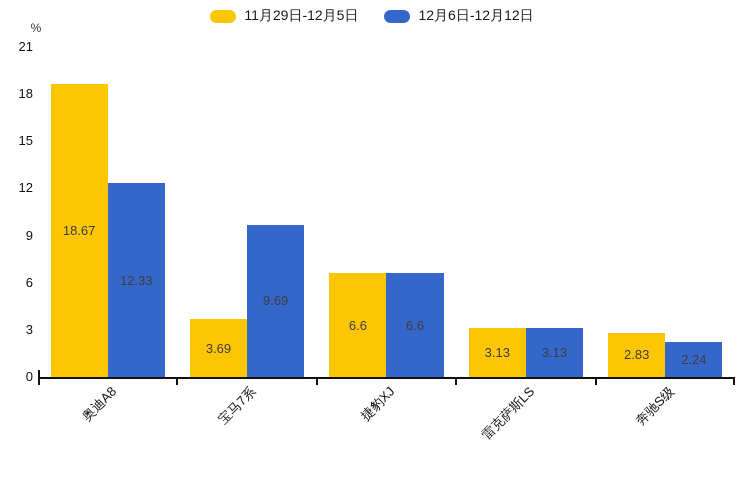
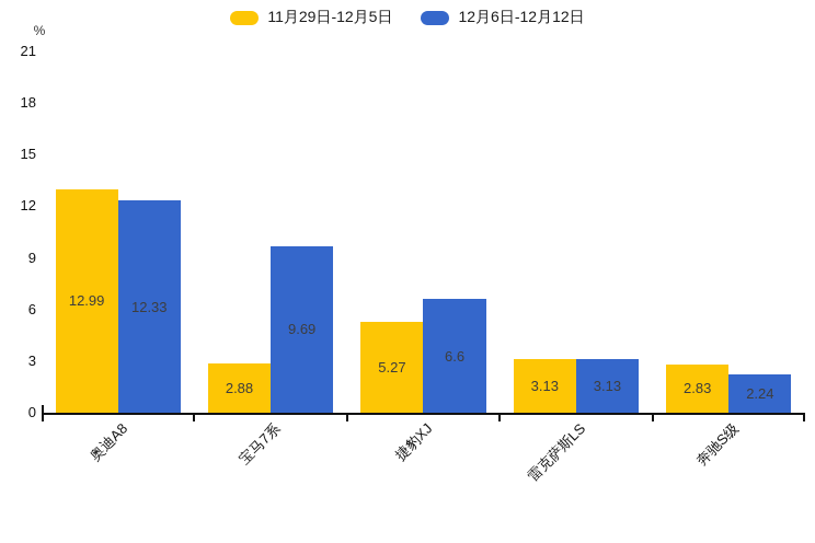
11月29日-12月5日/奥迪A8: 18.67 -> 12.99
11月29日-12月5日/宝马7系: 3.69 -> 2.88
11月29日-12月5日/捷豹XJ: 6.6 -> 5.27
